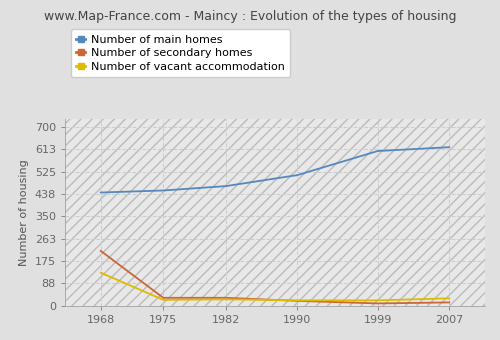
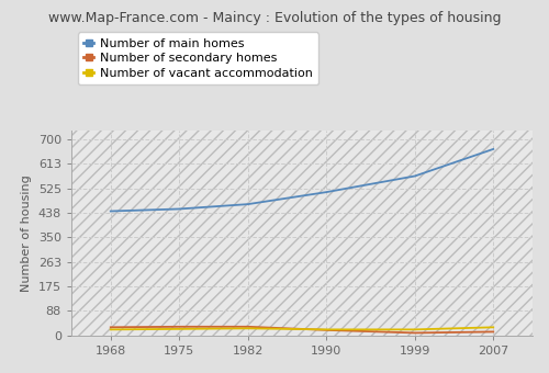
Number of secondary homes/1968: 215 -> 30
Number of vacant accommodation/1968: 130 -> 22
Number of main homes/1999: 605 -> 568
Number of main homes/2007: 620 -> 664
